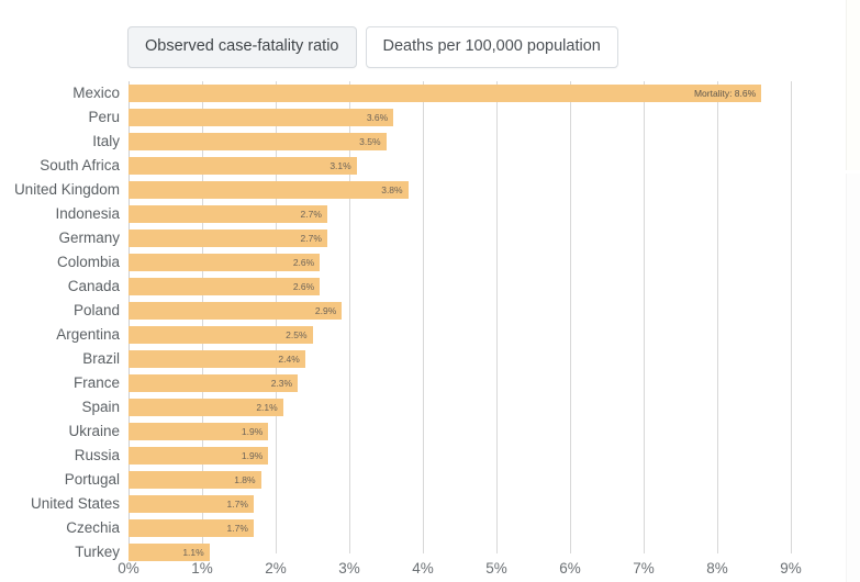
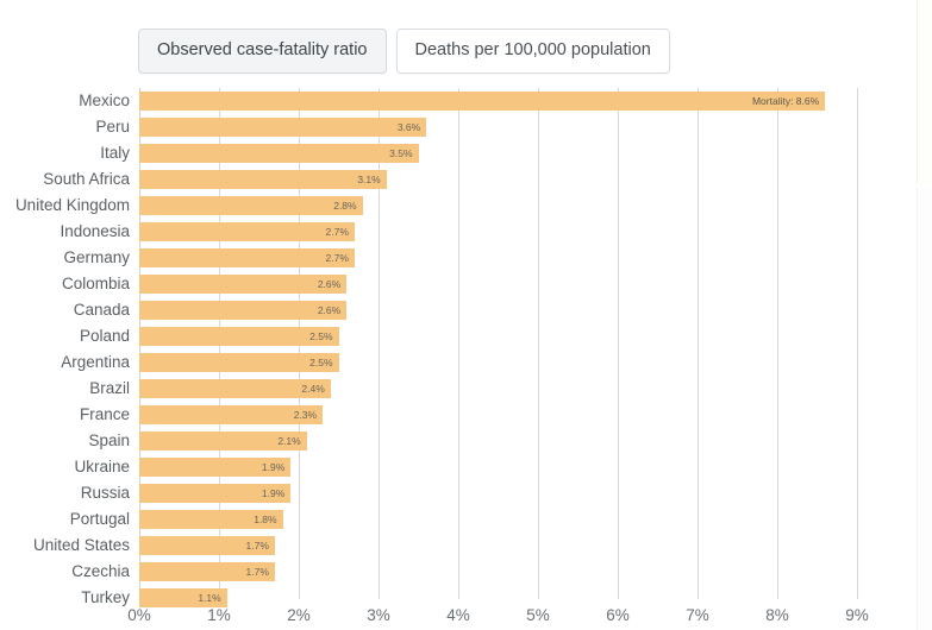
United Kingdom: 3.8% -> 2.8%
Poland: 2.9% -> 2.5%
